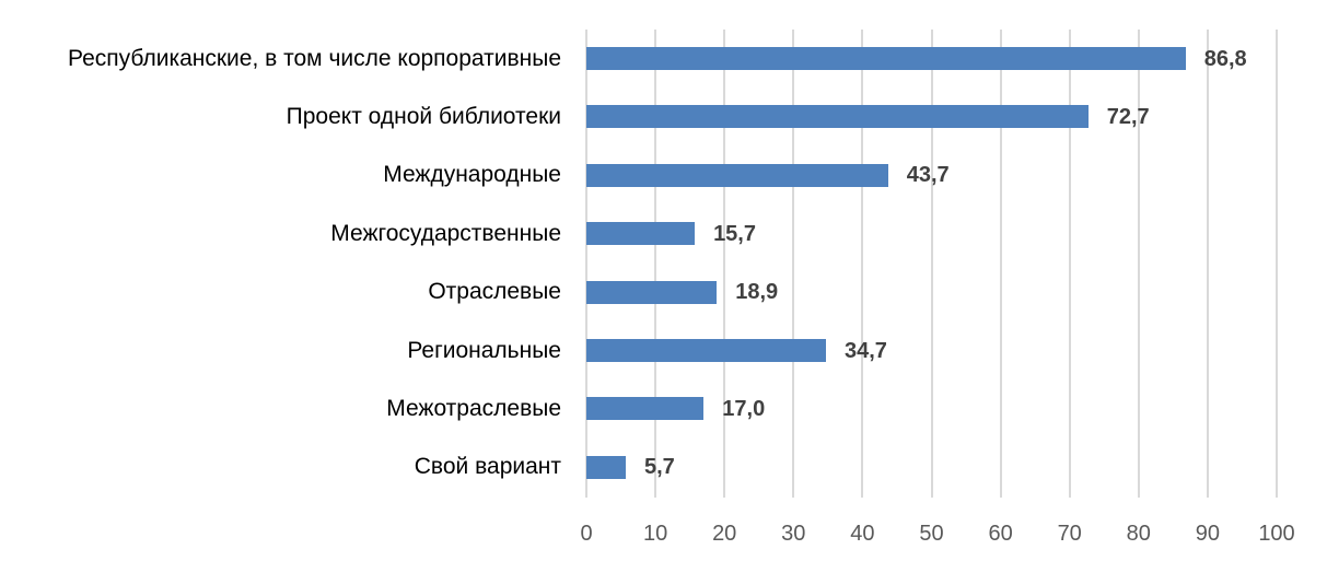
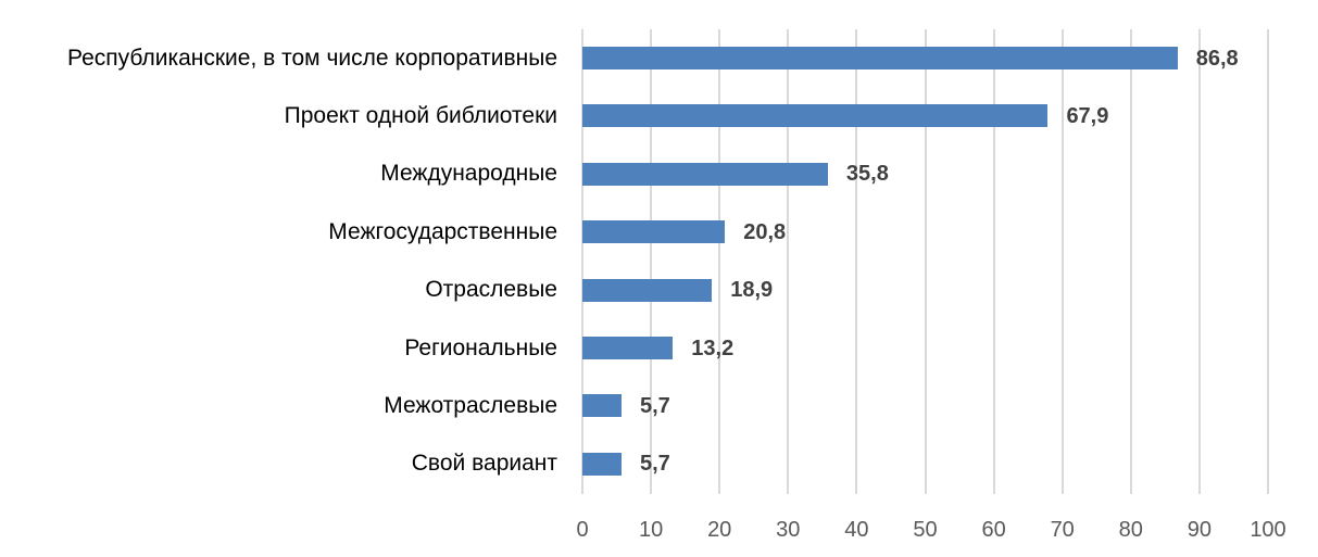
Проект одной библиотеки: 72,7 -> 67,9
Международные: 43,7 -> 35,8
Межгосударственные: 15,7 -> 20,8
Региональные: 34,7 -> 13,2
Межотраслевые: 17,0 -> 5,7
